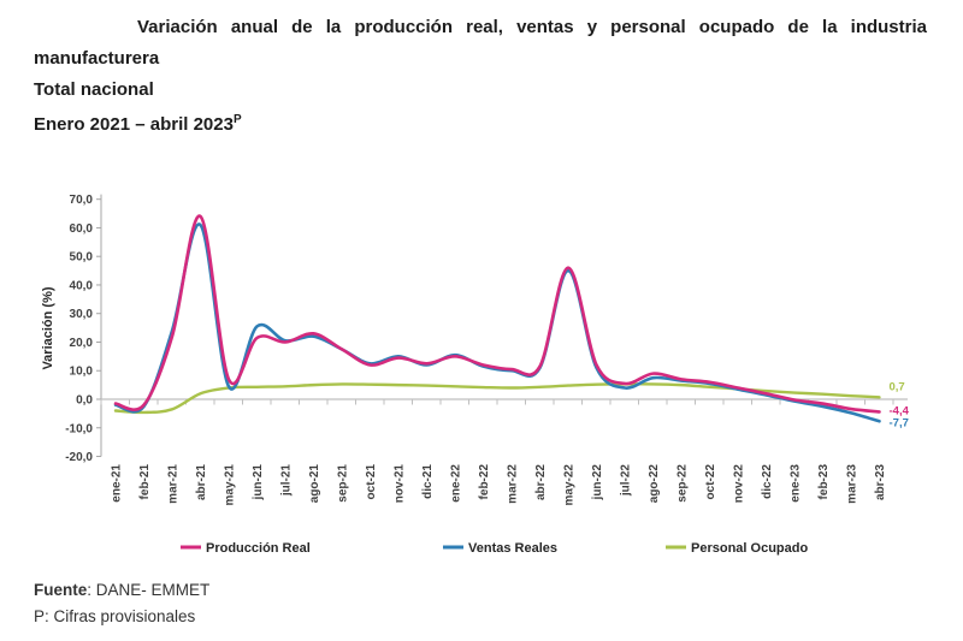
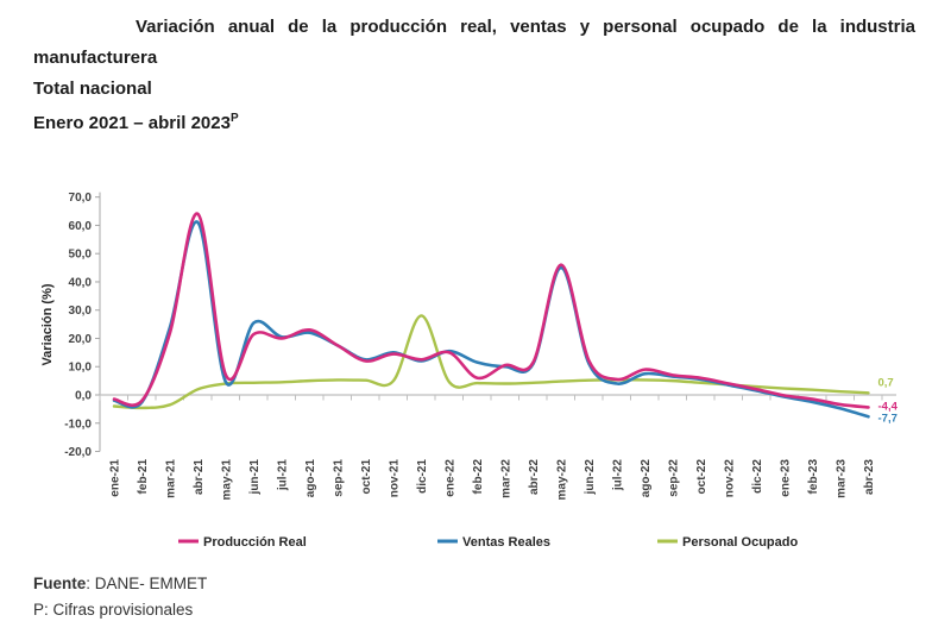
Personal Ocupado/dic-21: 5 -> 28
Producción Real/feb-22: 12 -> 6
